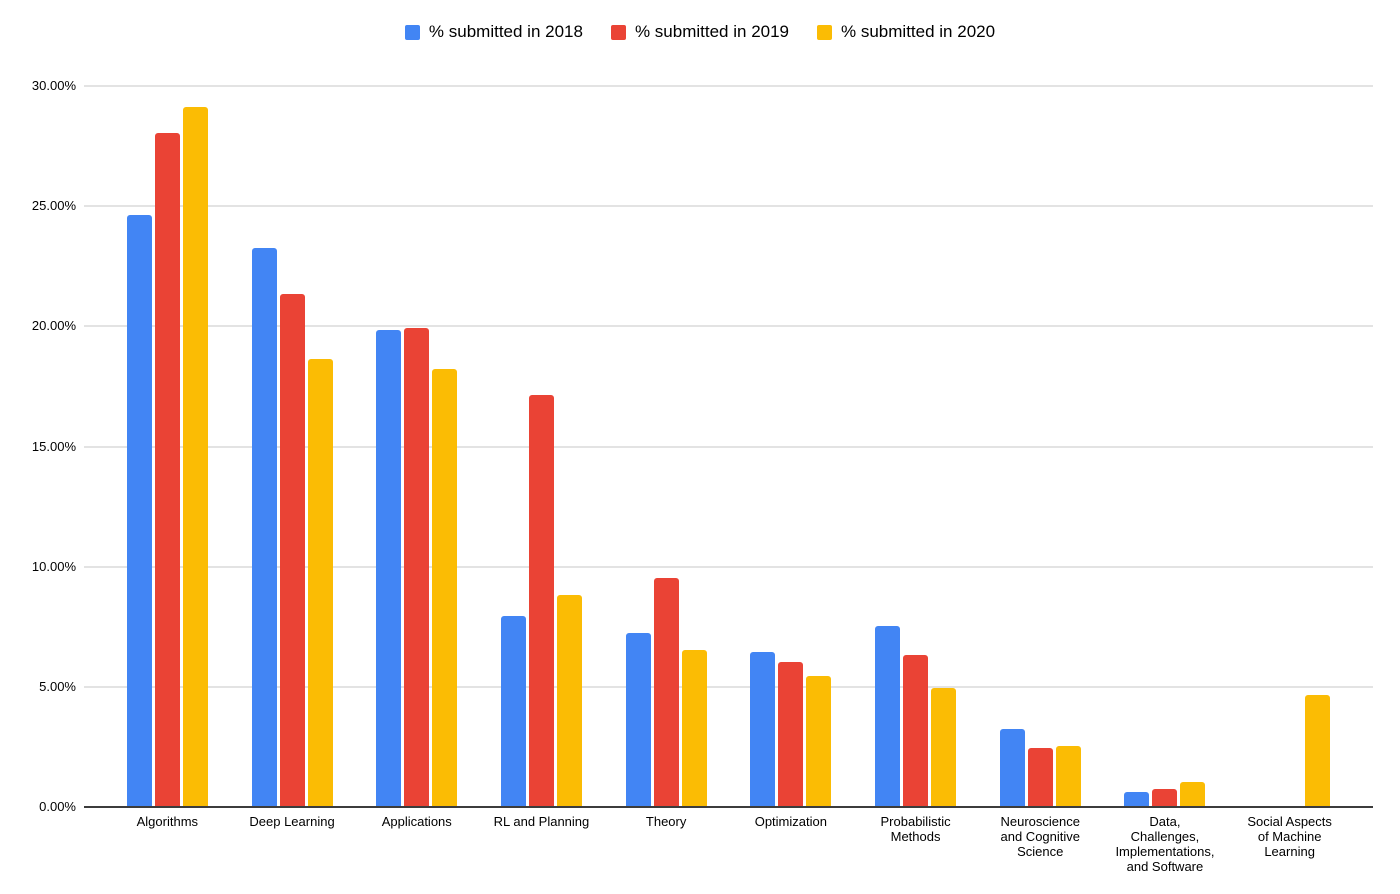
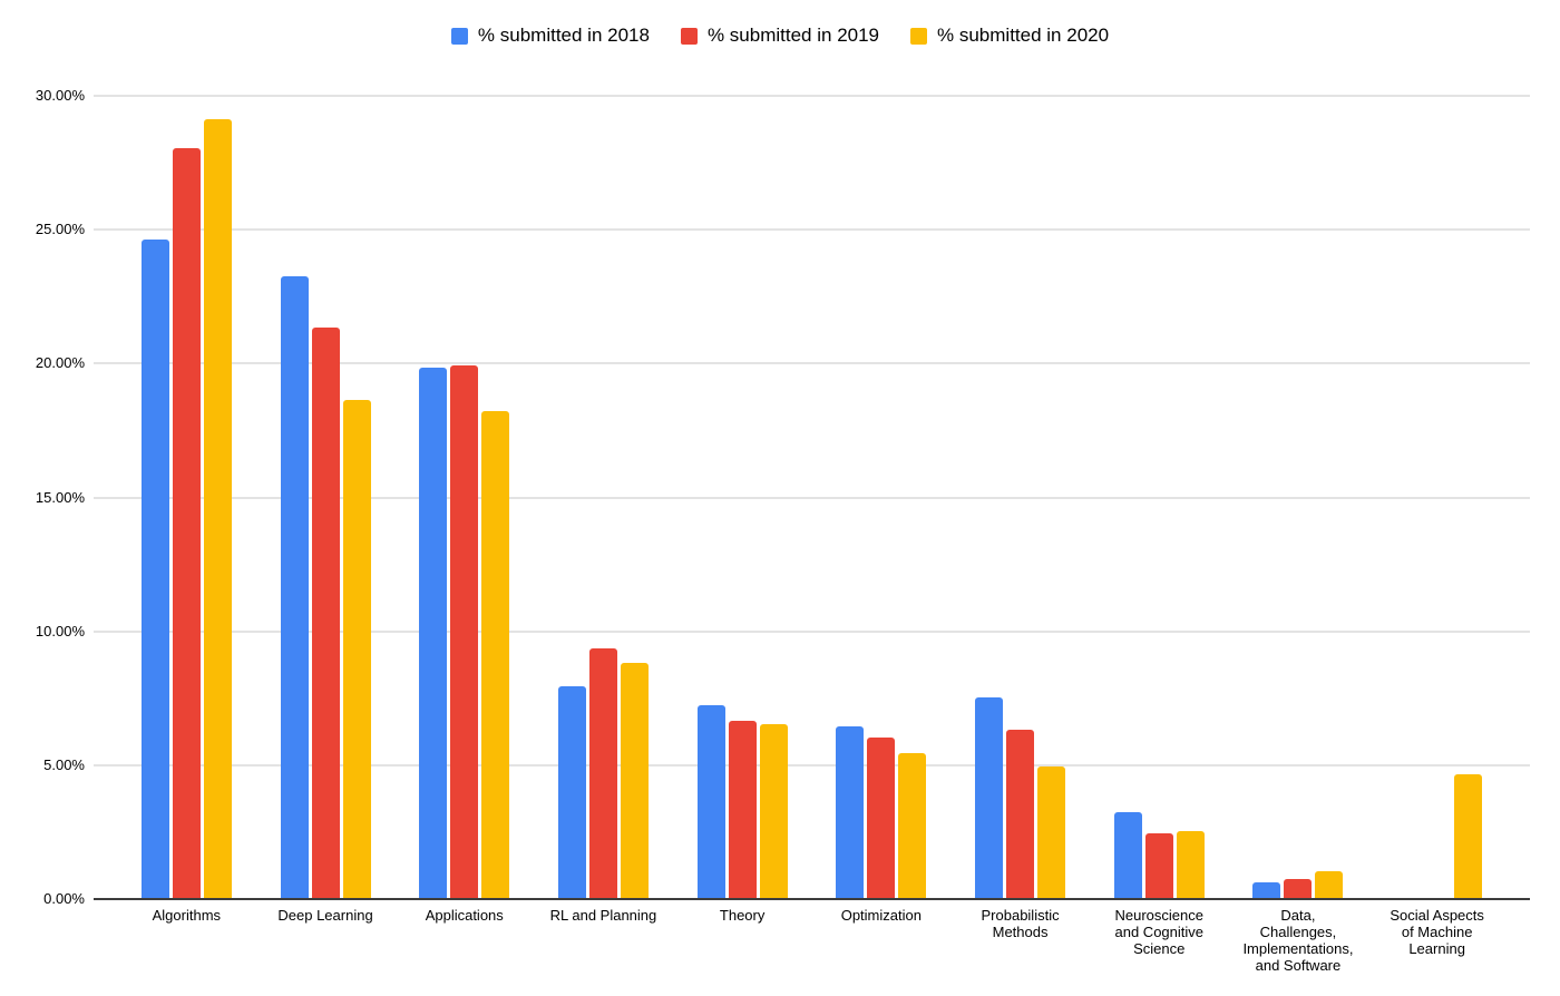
% submitted in 2019/RL and Planning: 17.1% -> 9.3%
% submitted in 2019/Theory: 9.5% -> 6.6%
